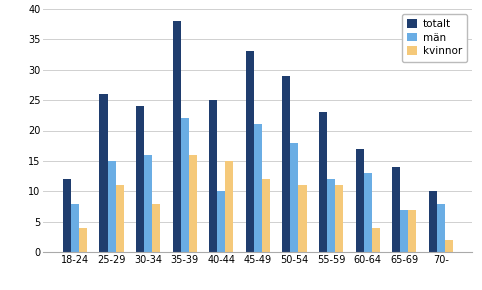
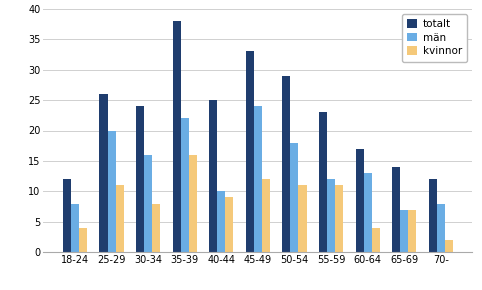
män/25-29: 15 -> 20
kvinnor/40-44: 15 -> 9
män/45-49: 21 -> 24
totalt/70-: 10 -> 12
